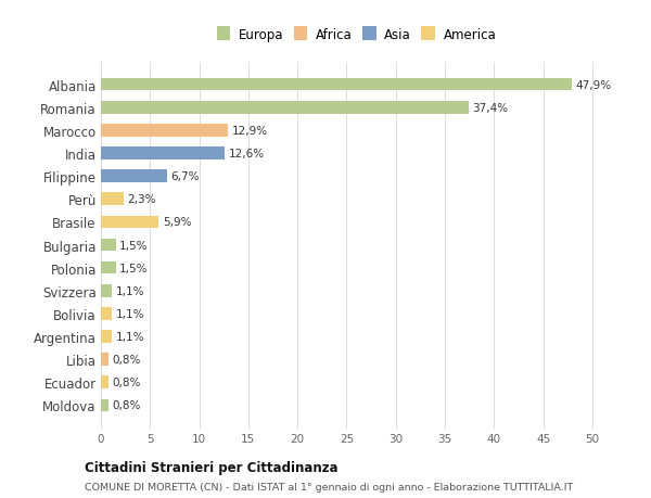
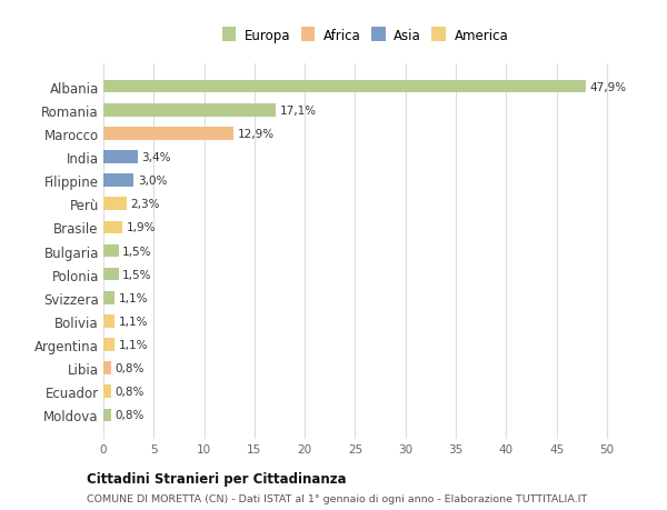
Romania: 37,4% -> 17,1%
India: 12,6% -> 3,4%
Filippine: 6,7% -> 3,0%
Brasile: 5,9% -> 1,9%
